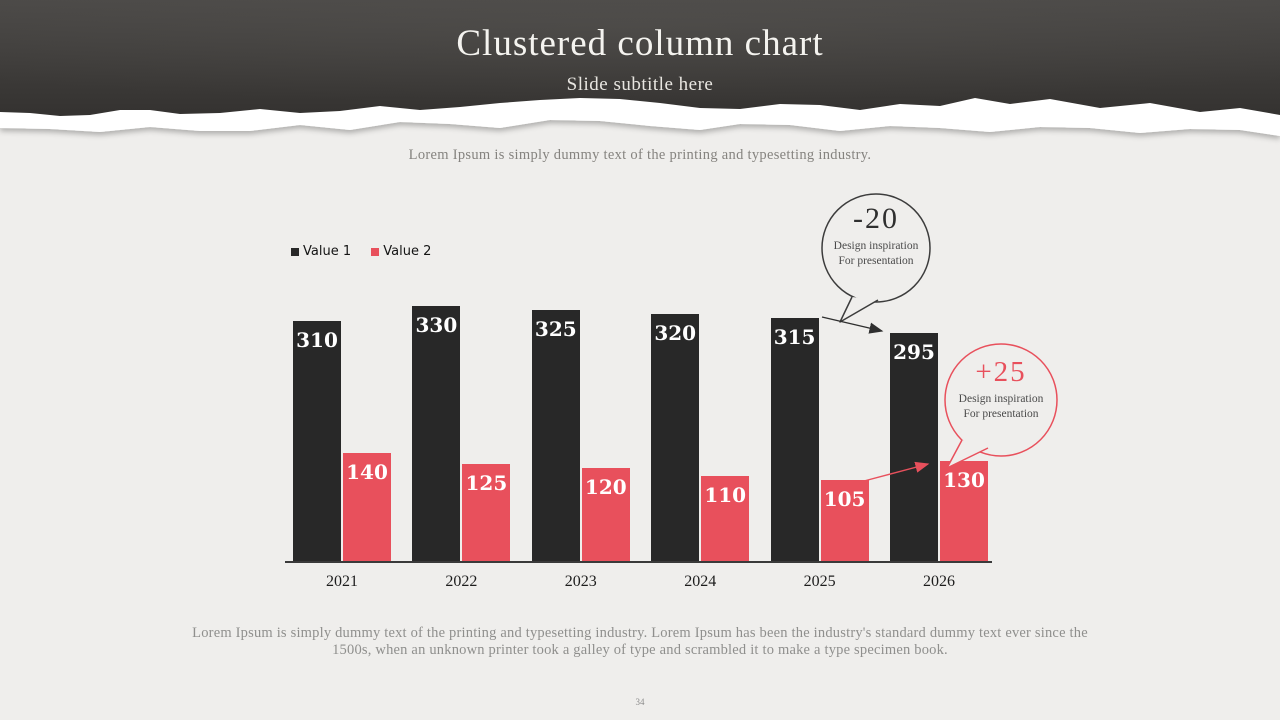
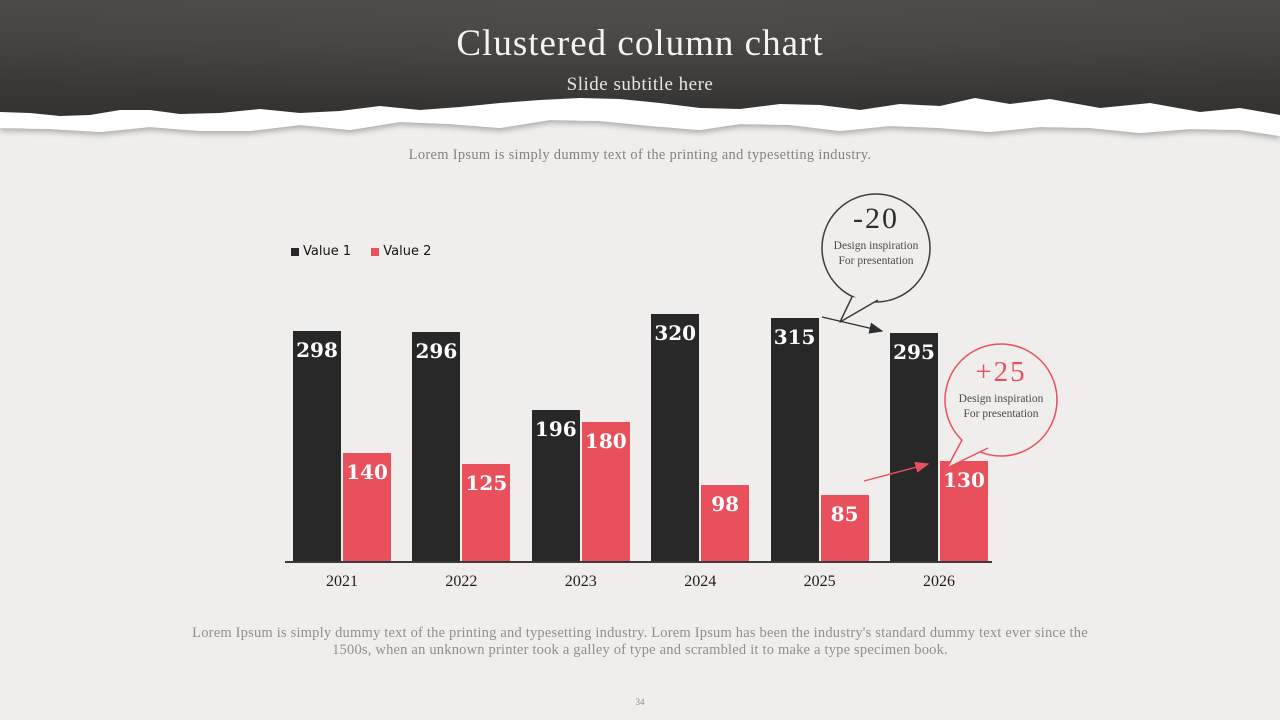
Value 1/2021: 310 -> 298
Value 1/2022: 330 -> 296
Value 1/2023: 325 -> 196
Value 2/2023: 120 -> 180
Value 2/2024: 110 -> 98
Value 2/2025: 105 -> 85
